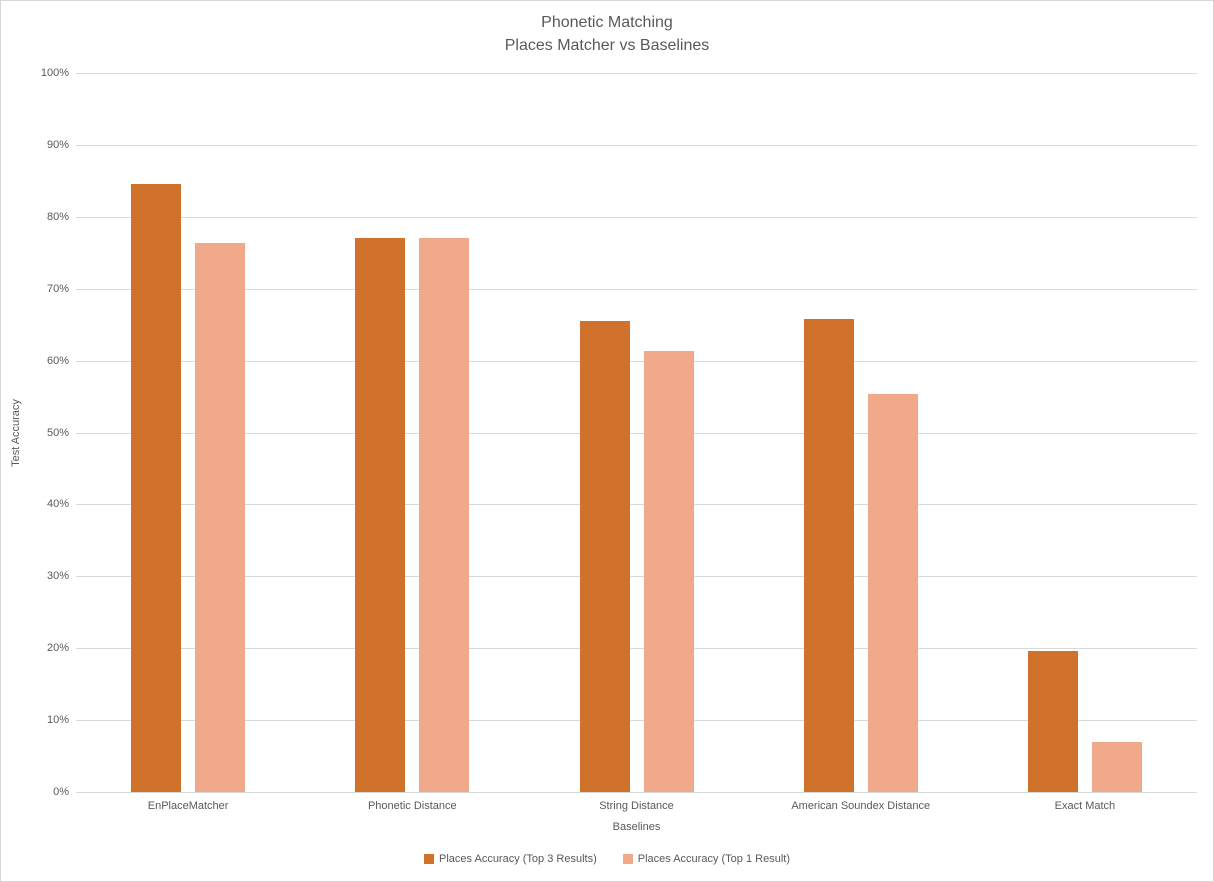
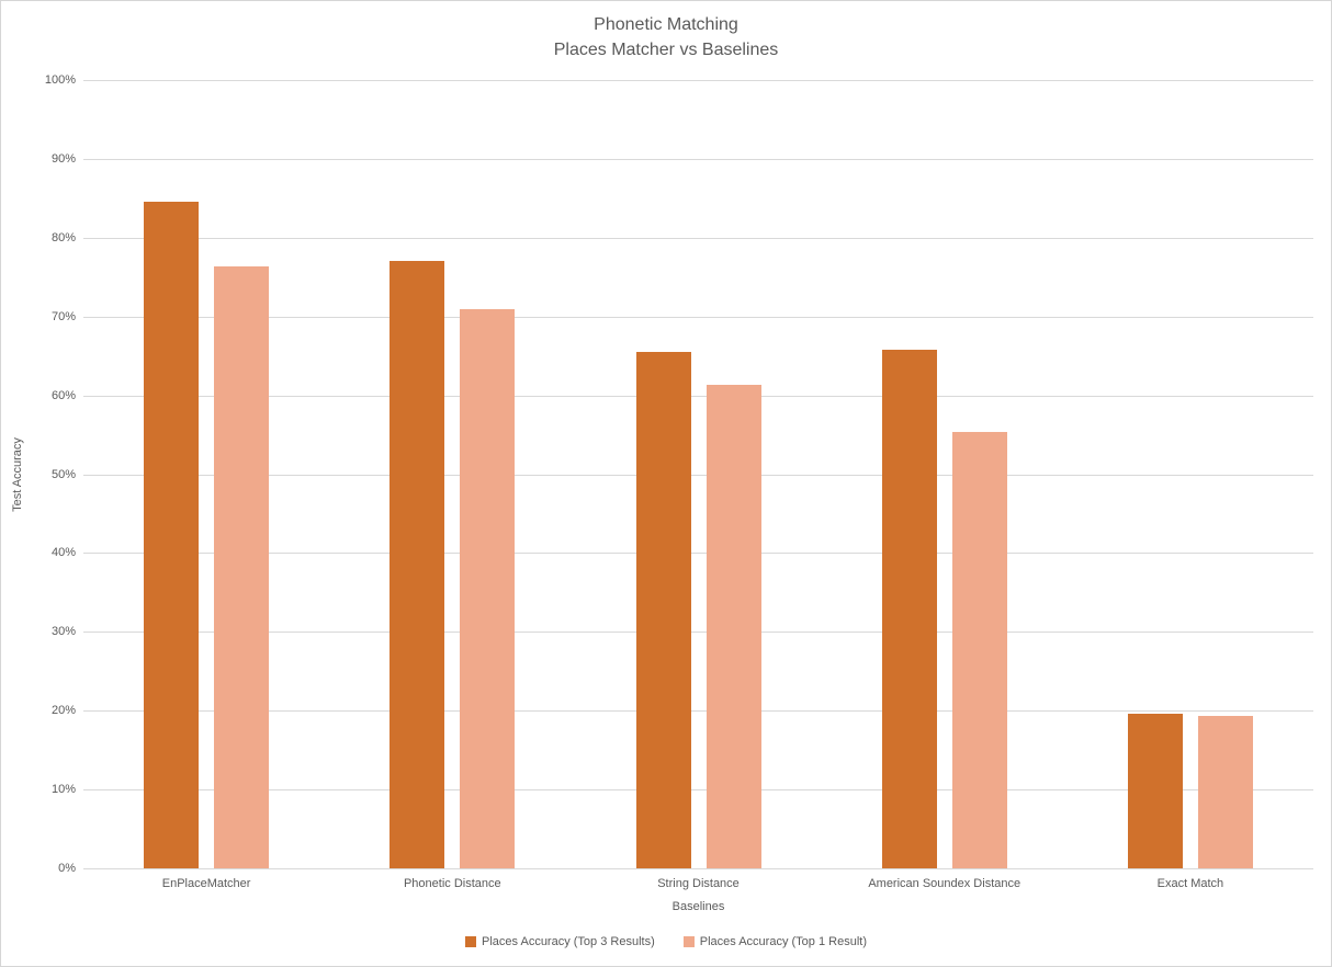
Places Accuracy (Top 1 Result)/Phonetic Distance: 77% -> 71%
Places Accuracy (Top 1 Result)/Exact Match: 7% -> 19%
